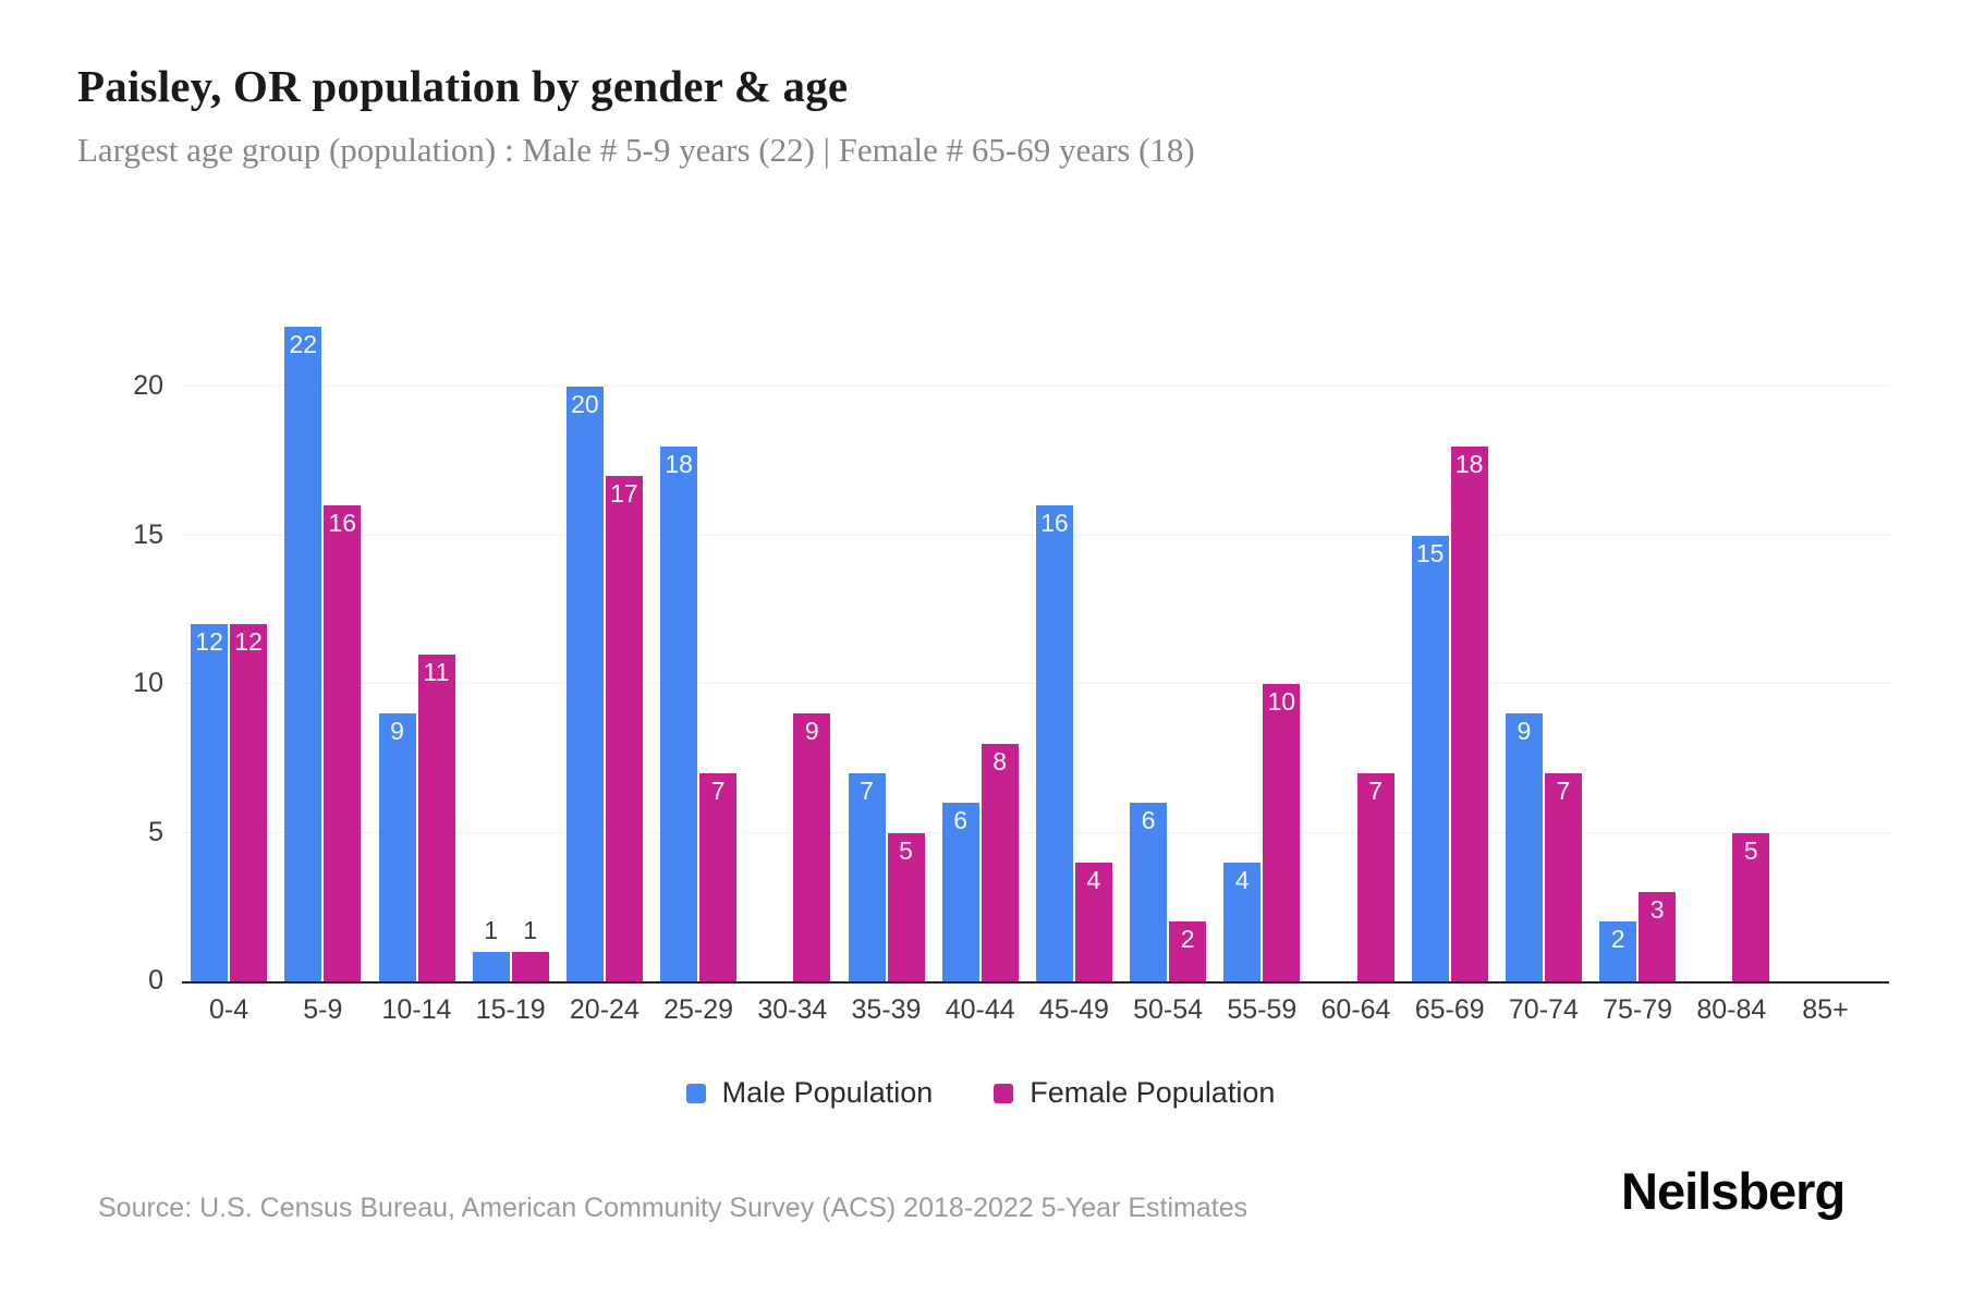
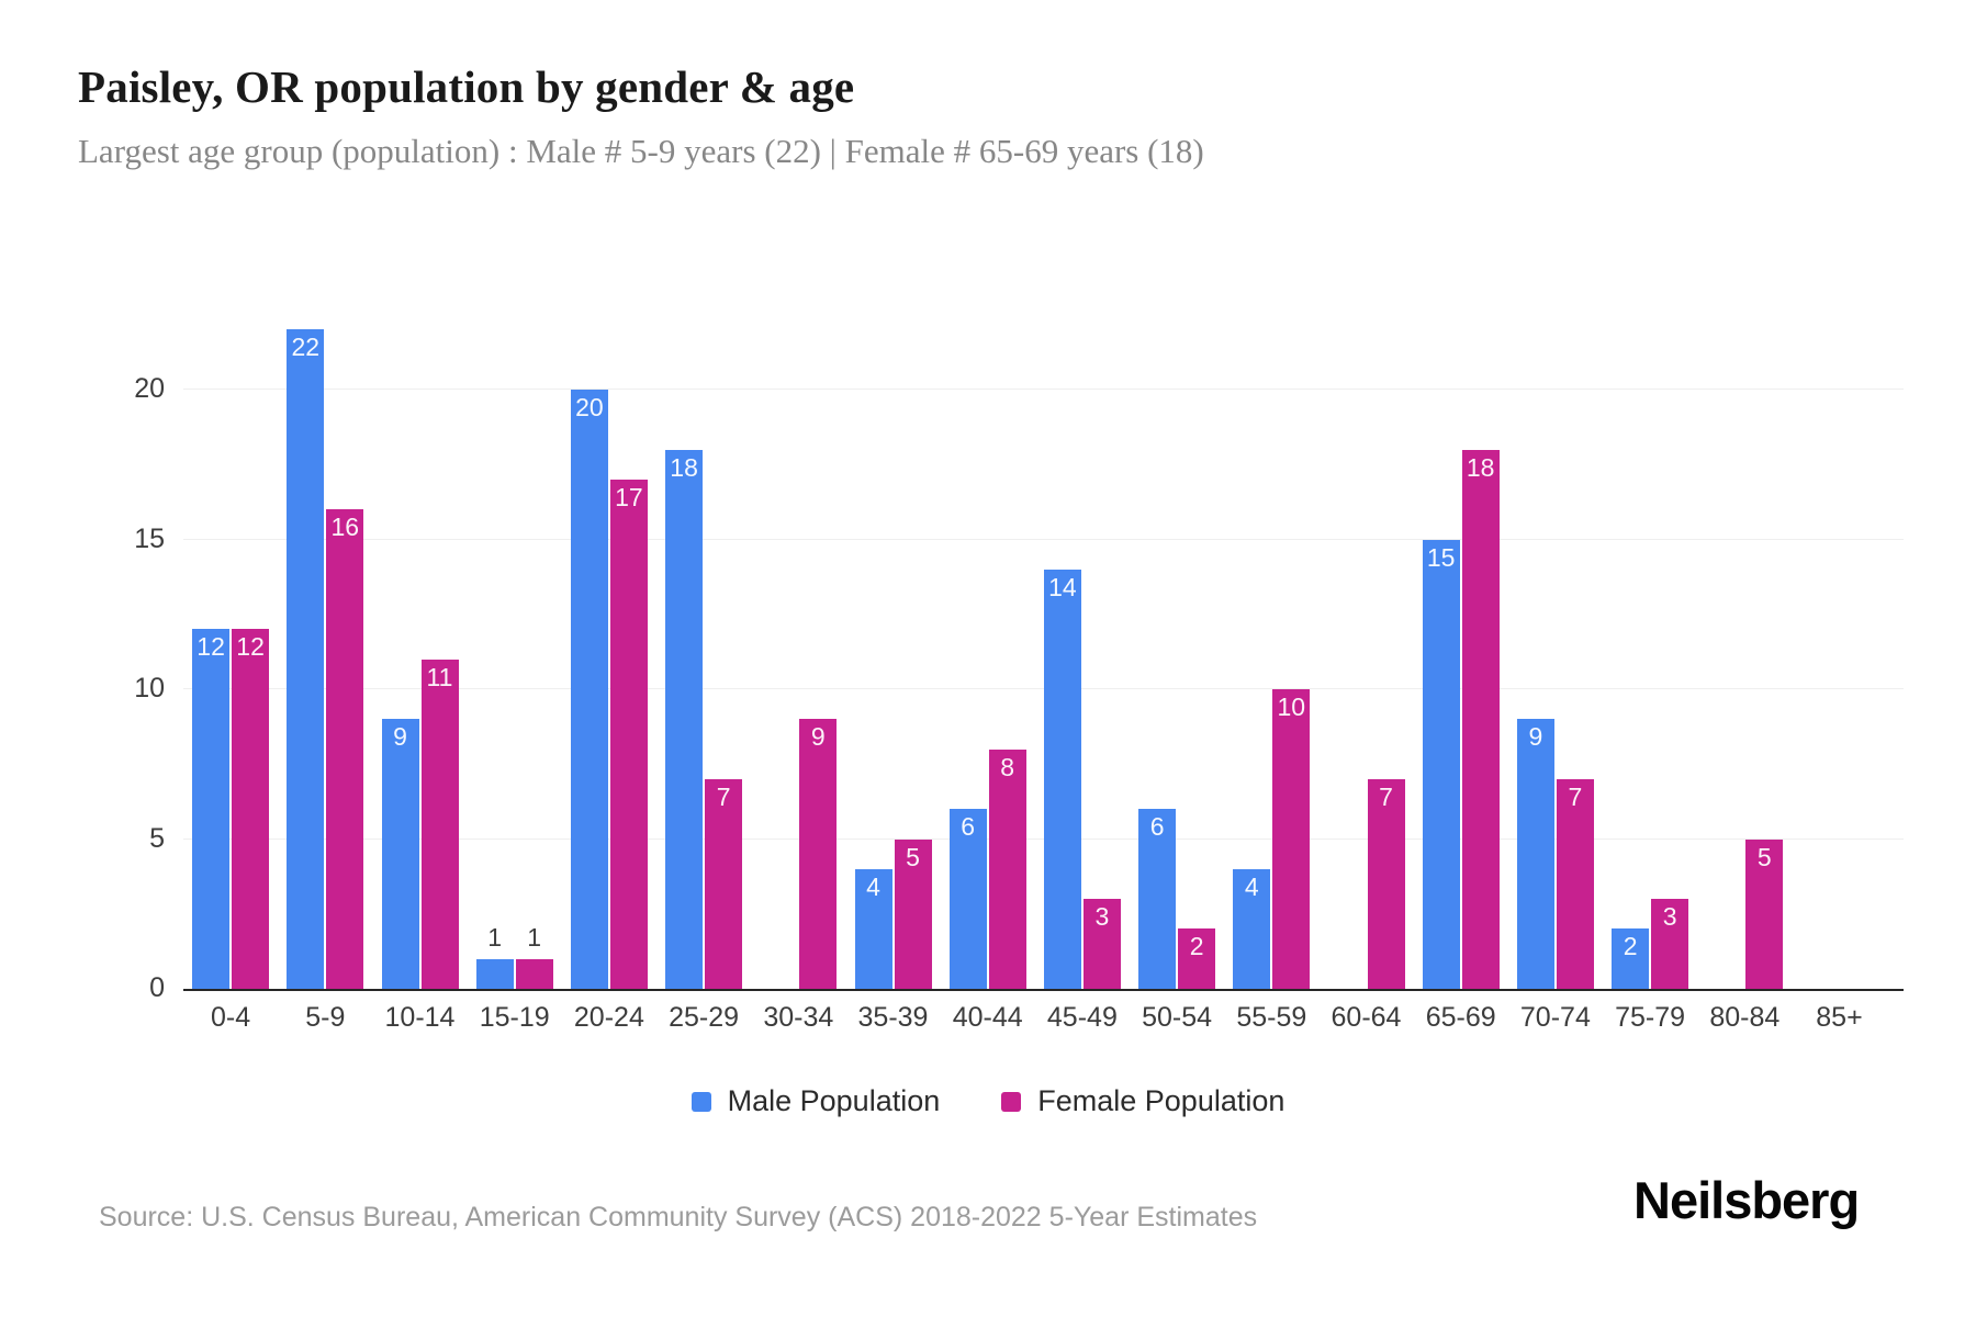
Male Population/35-39: 7 -> 4
Male Population/45-49: 16 -> 14
Female Population/45-49: 4 -> 3
